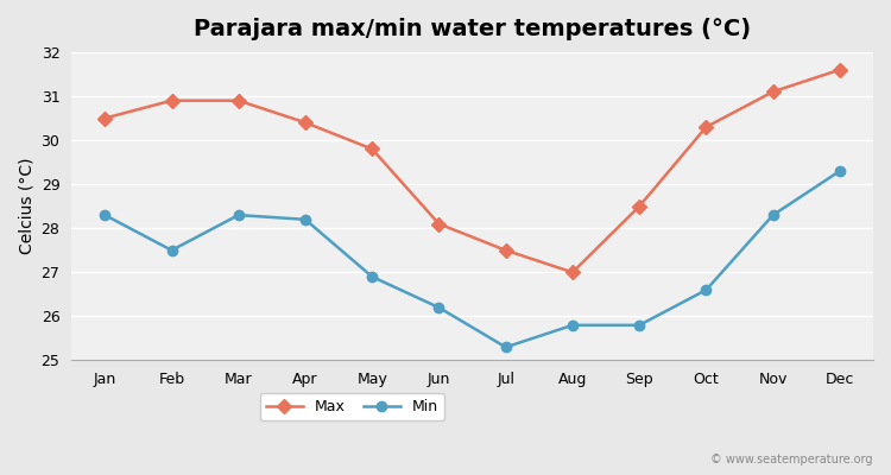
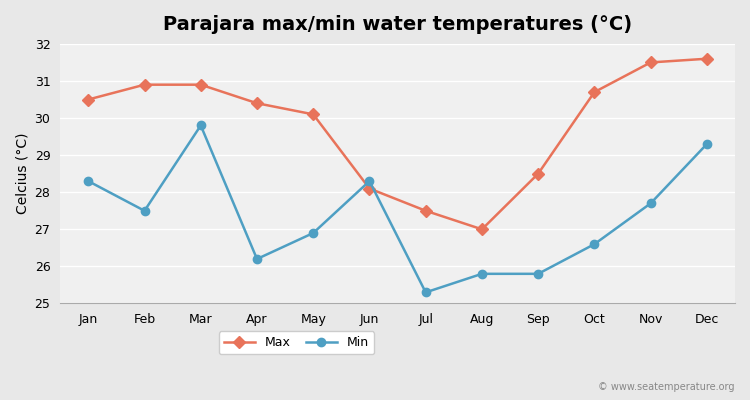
Min/Mar: 28.3 -> 29.8
Min/Apr: 28.2 -> 26.2
Max/May: 29.8 -> 30.1
Min/Jun: 26.2 -> 28.3
Max/Oct: 30.3 -> 30.7
Max/Nov: 31.1 -> 31.5
Min/Nov: 28.3 -> 27.7
